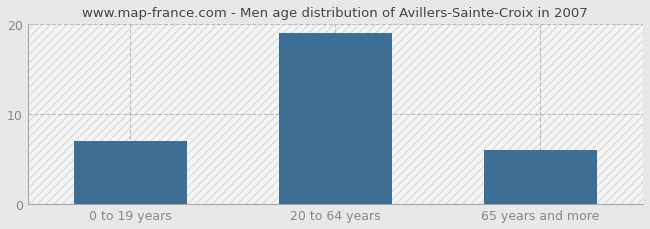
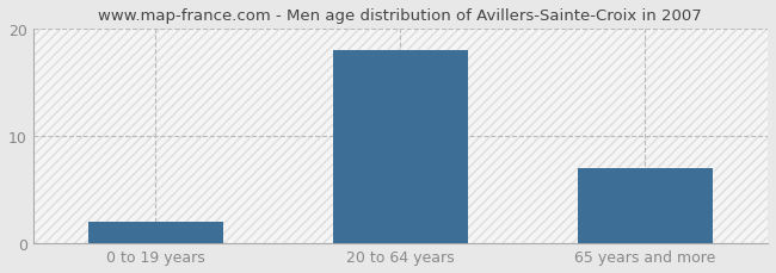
0 to 19 years: 7 -> 2
20 to 64 years: 19 -> 18
65 years and more: 6 -> 7
